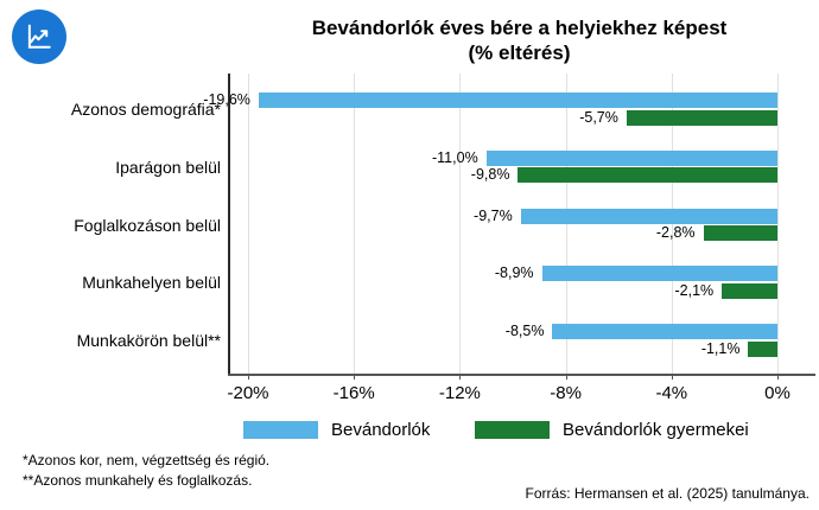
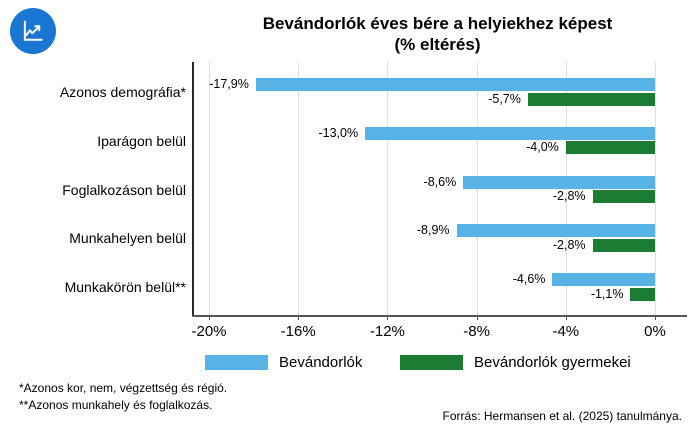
Bevándorlók/Azonos demográfia*: -19,6% -> -17,9%
Bevándorlók/Iparágon belül: -11,0% -> -13,0%
Bevándorlók gyermekei/Iparágon belül: -9,8% -> -4,0%
Bevándorlók/Foglalkozáson belül: -9,7% -> -8,6%
Bevándorlók gyermekei/Munkahelyen belül: -2,1% -> -2,8%
Bevándorlók/Munkakörön belül**: -8,5% -> -4,6%
